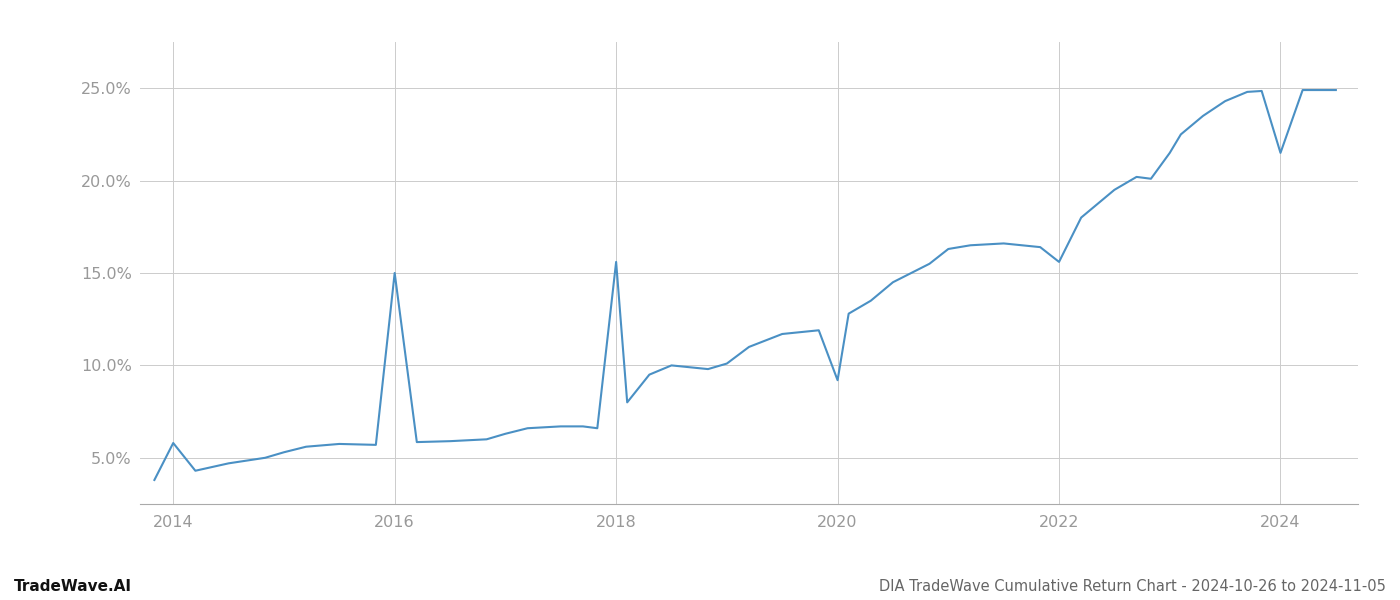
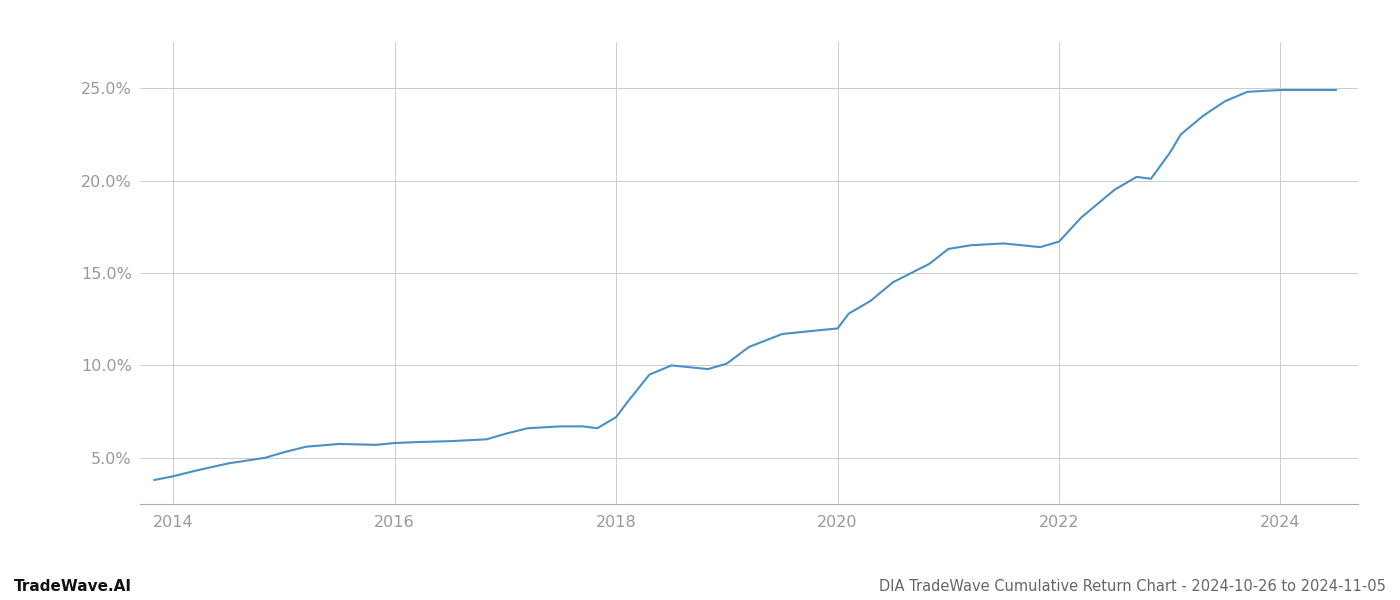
2014: 5.8% -> 4.0%
2016: 15.0% -> 5.8%
2018: 15.6% -> 7.2%
2020: 9.2% -> 12.0%
2022: 15.6% -> 16.7%
2024: 21.5% -> 24.9%
